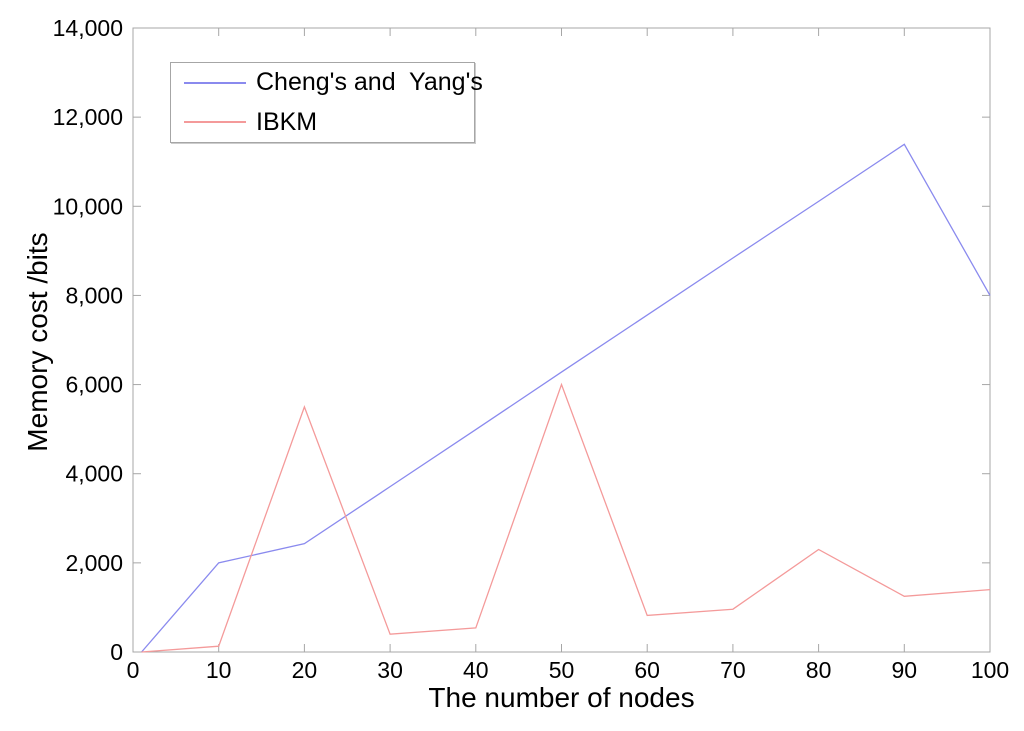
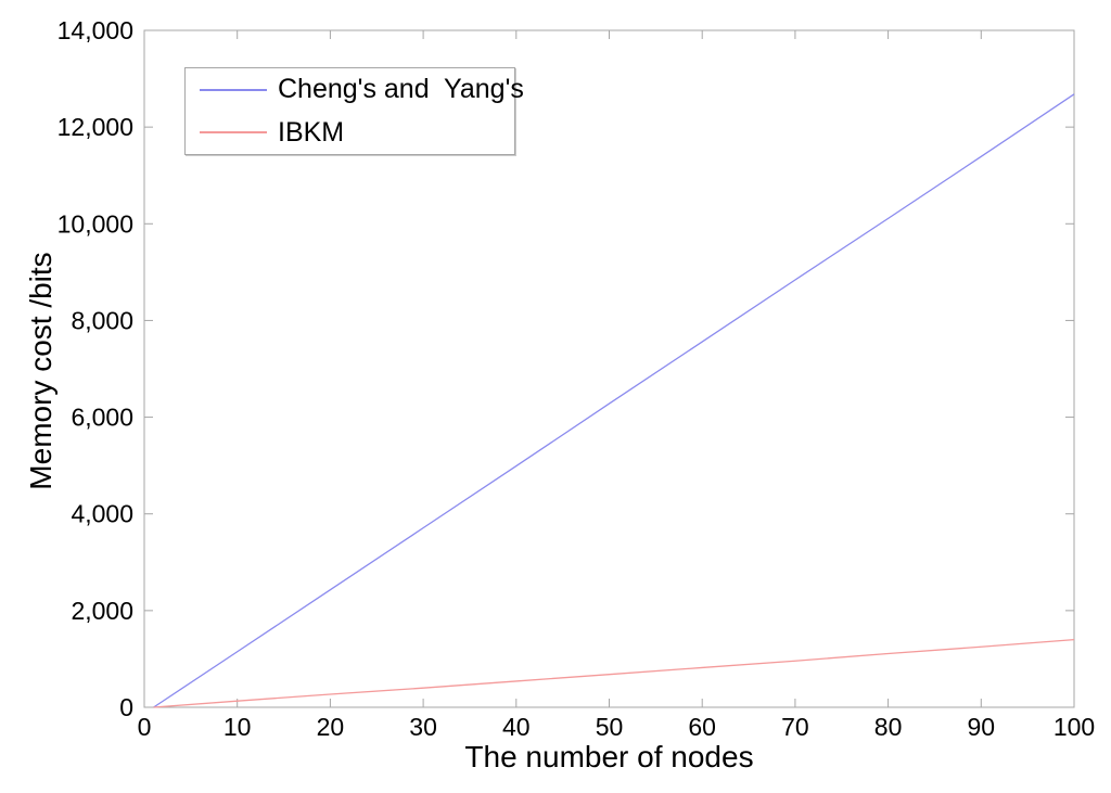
Cheng's and Yang's/10: 2000 -> 1200
IBKM/20: 5500 -> 300
IBKM/50: 6000 -> 700
IBKM/80: 2300 -> 1100
Cheng's and Yang's/100: 8000 -> 12700
